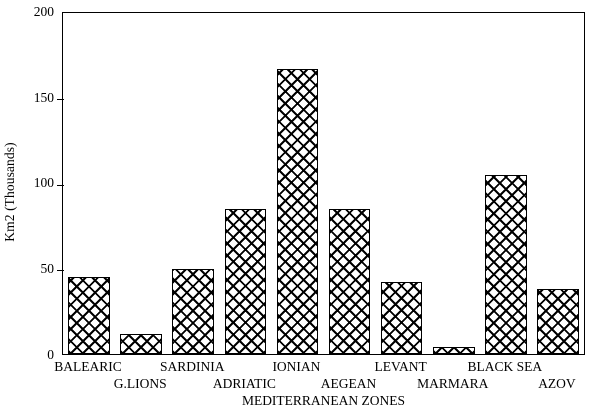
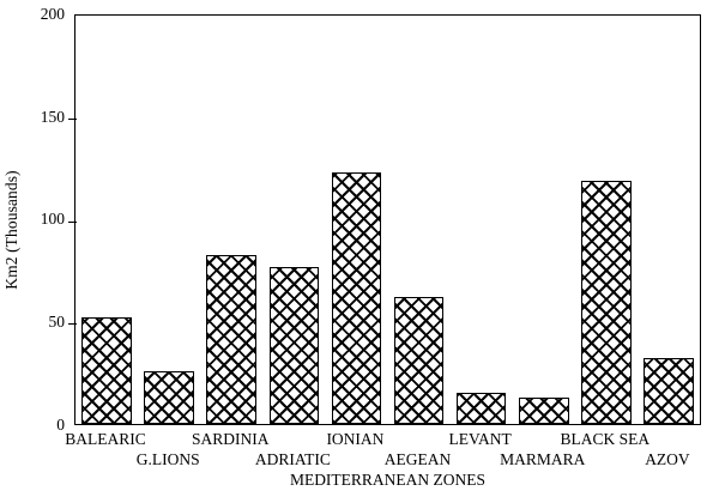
BALEARIC: 45 -> 52
G.LIONS: 12 -> 26
SARDINIA: 50 -> 83
ADRIATIC: 85 -> 77
IONIAN: 167 -> 123
AEGEAN: 85 -> 62
LEVANT: 42 -> 15
MARMARA: 4 -> 13
BLACK SEA: 105 -> 119
AZOV: 38 -> 32
